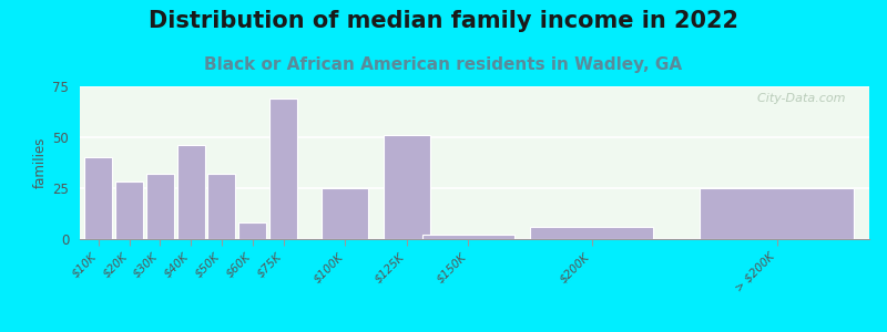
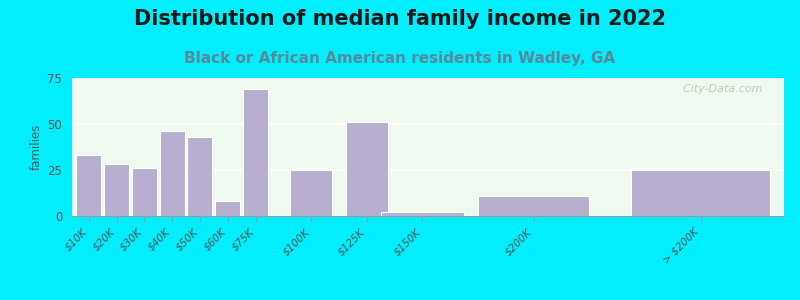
$10K: 40 -> 33
$30K: 32 -> 26
$50K: 32 -> 43
$200K: 6 -> 11
